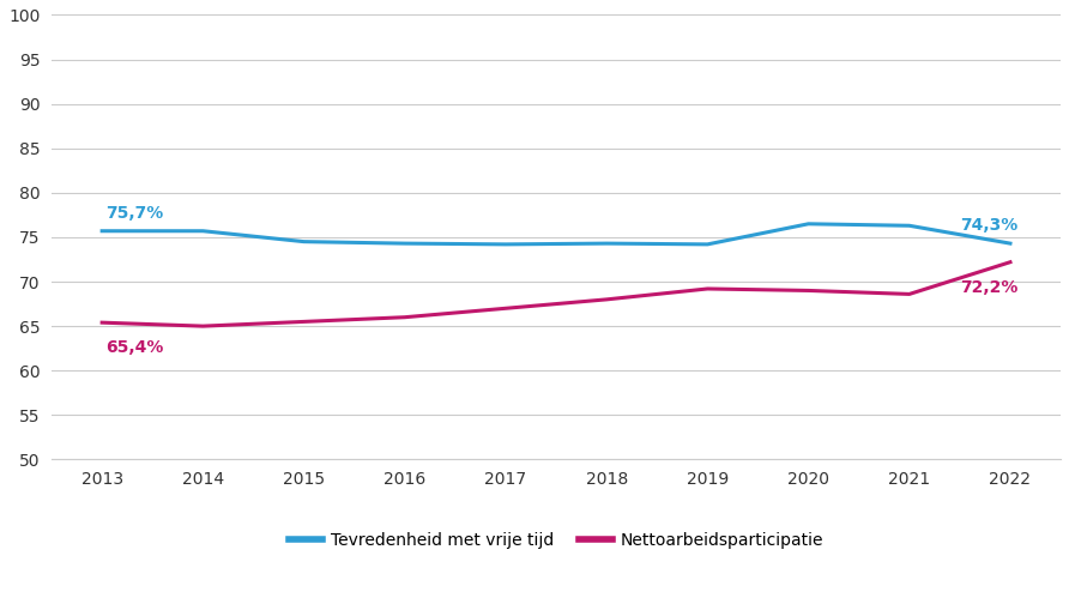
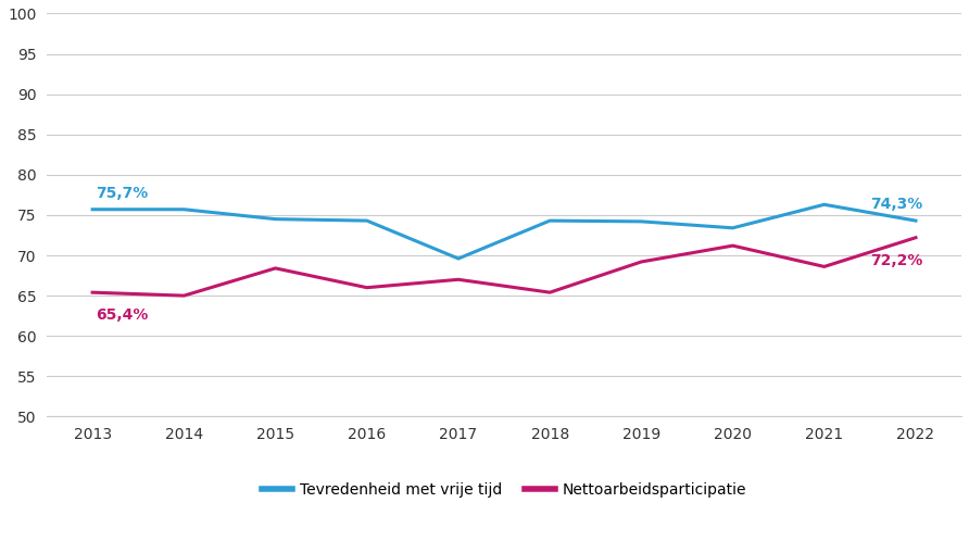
Nettoarbeidsparticipatie/2015: 65.5 -> 68.4
Tevredenheid met vrije tijd/2017: 74.2 -> 69.6
Nettoarbeidsparticipatie/2018: 68.0 -> 65.4
Tevredenheid met vrije tijd/2020: 76.5 -> 73.4
Nettoarbeidsparticipatie/2020: 69.0 -> 71.2
